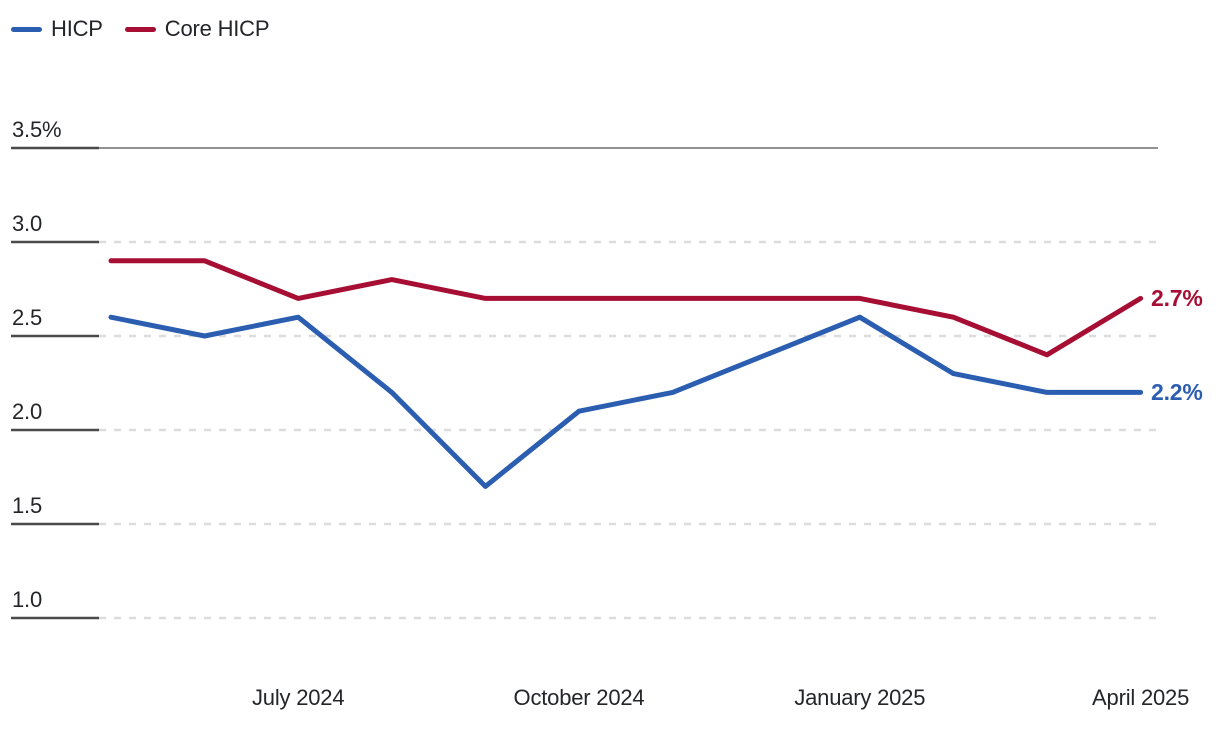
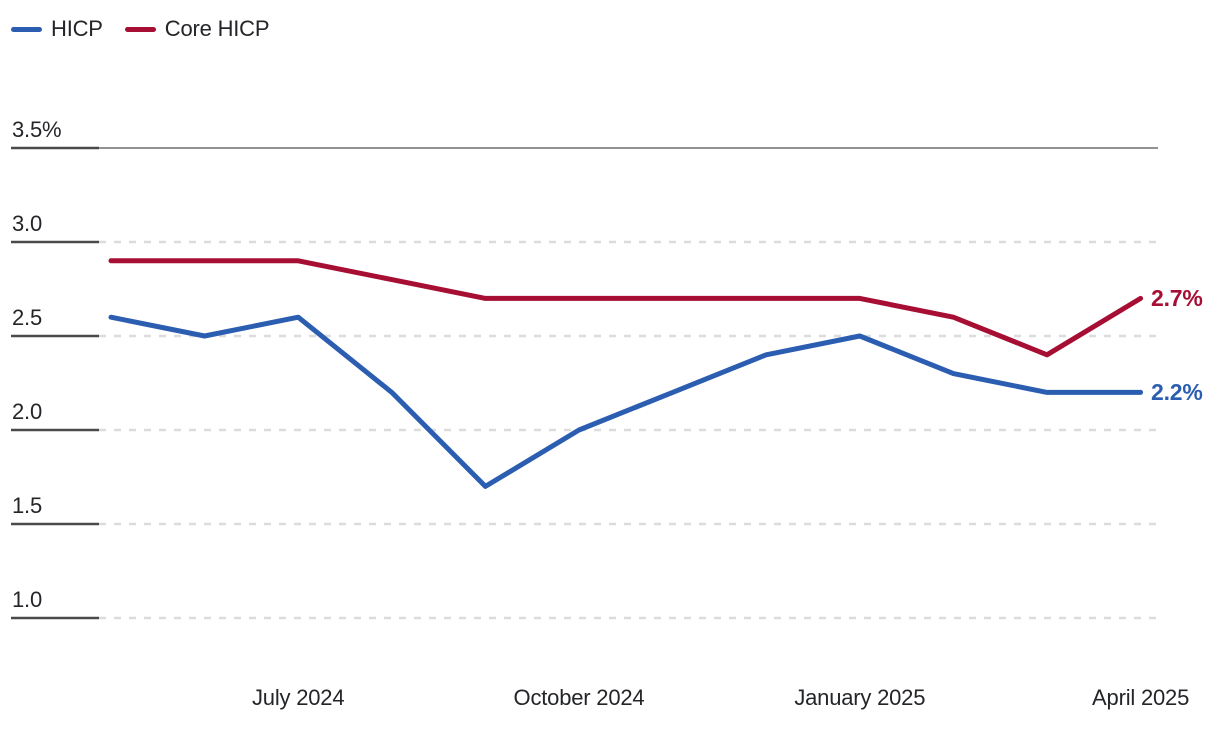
Core HICP/July 2024: 2.7% -> 2.9%
HICP/October 2024: 2.1% -> 2.0%
HICP/January 2025: 2.6% -> 2.5%
